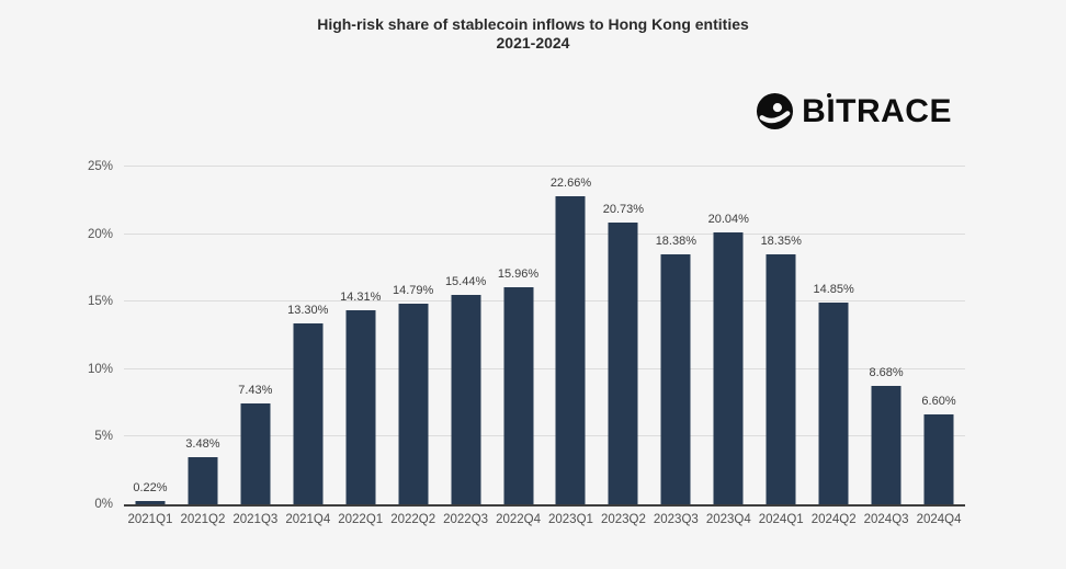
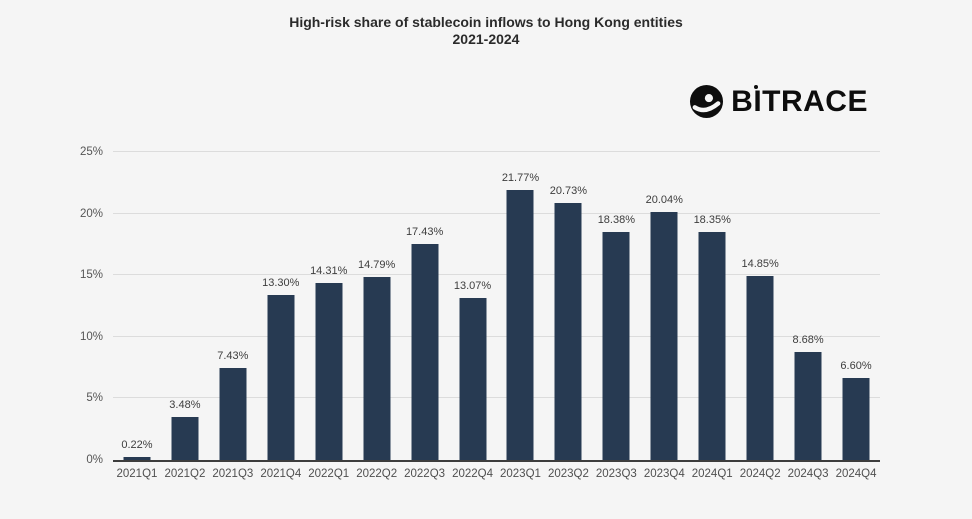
2022Q3: 15.44% -> 17.43%
2022Q4: 15.96% -> 13.07%
2023Q1: 22.66% -> 21.77%
